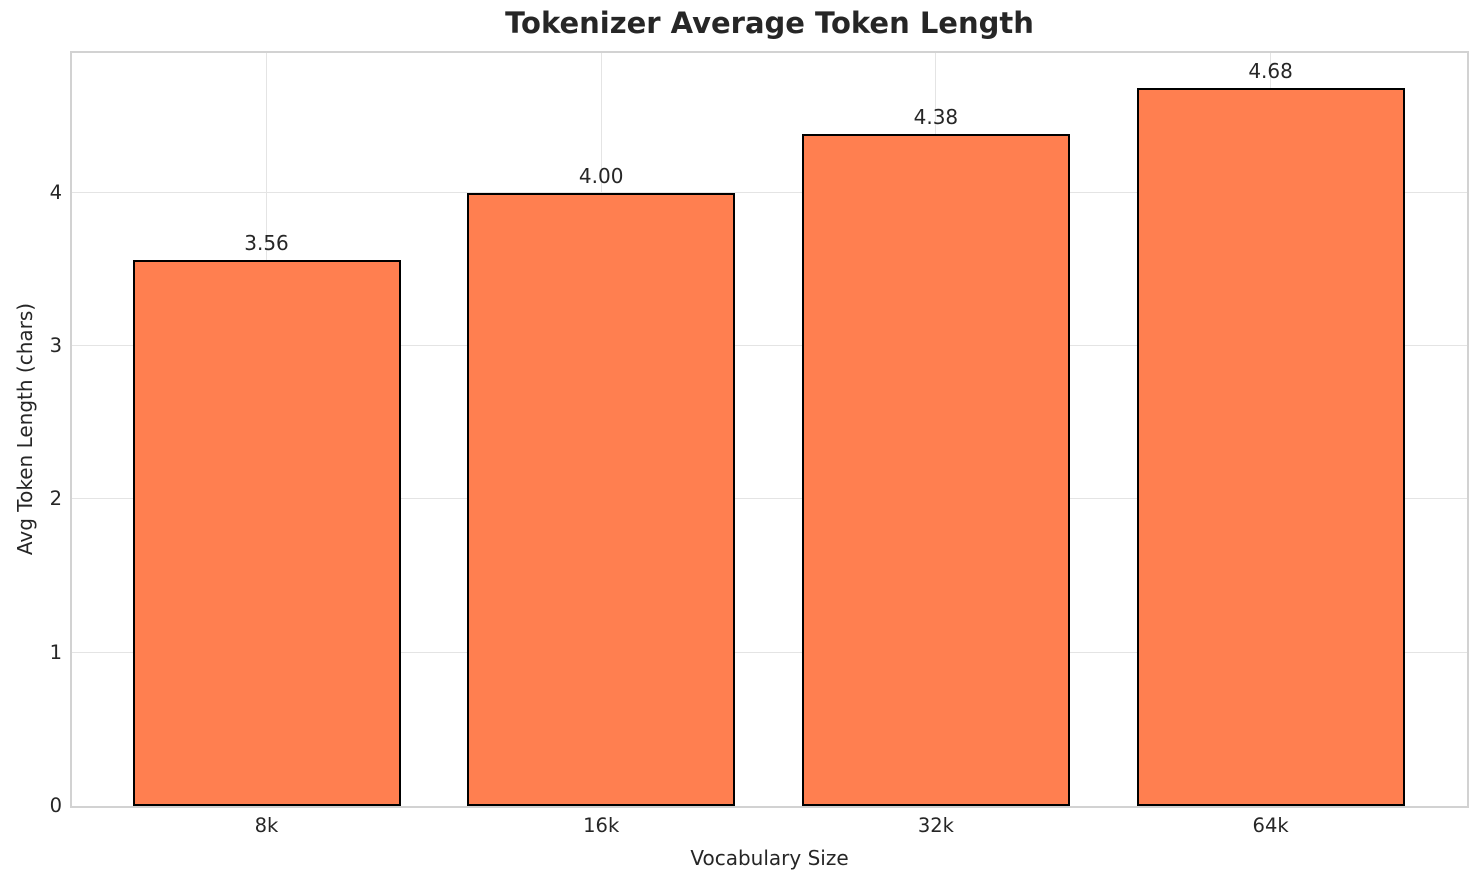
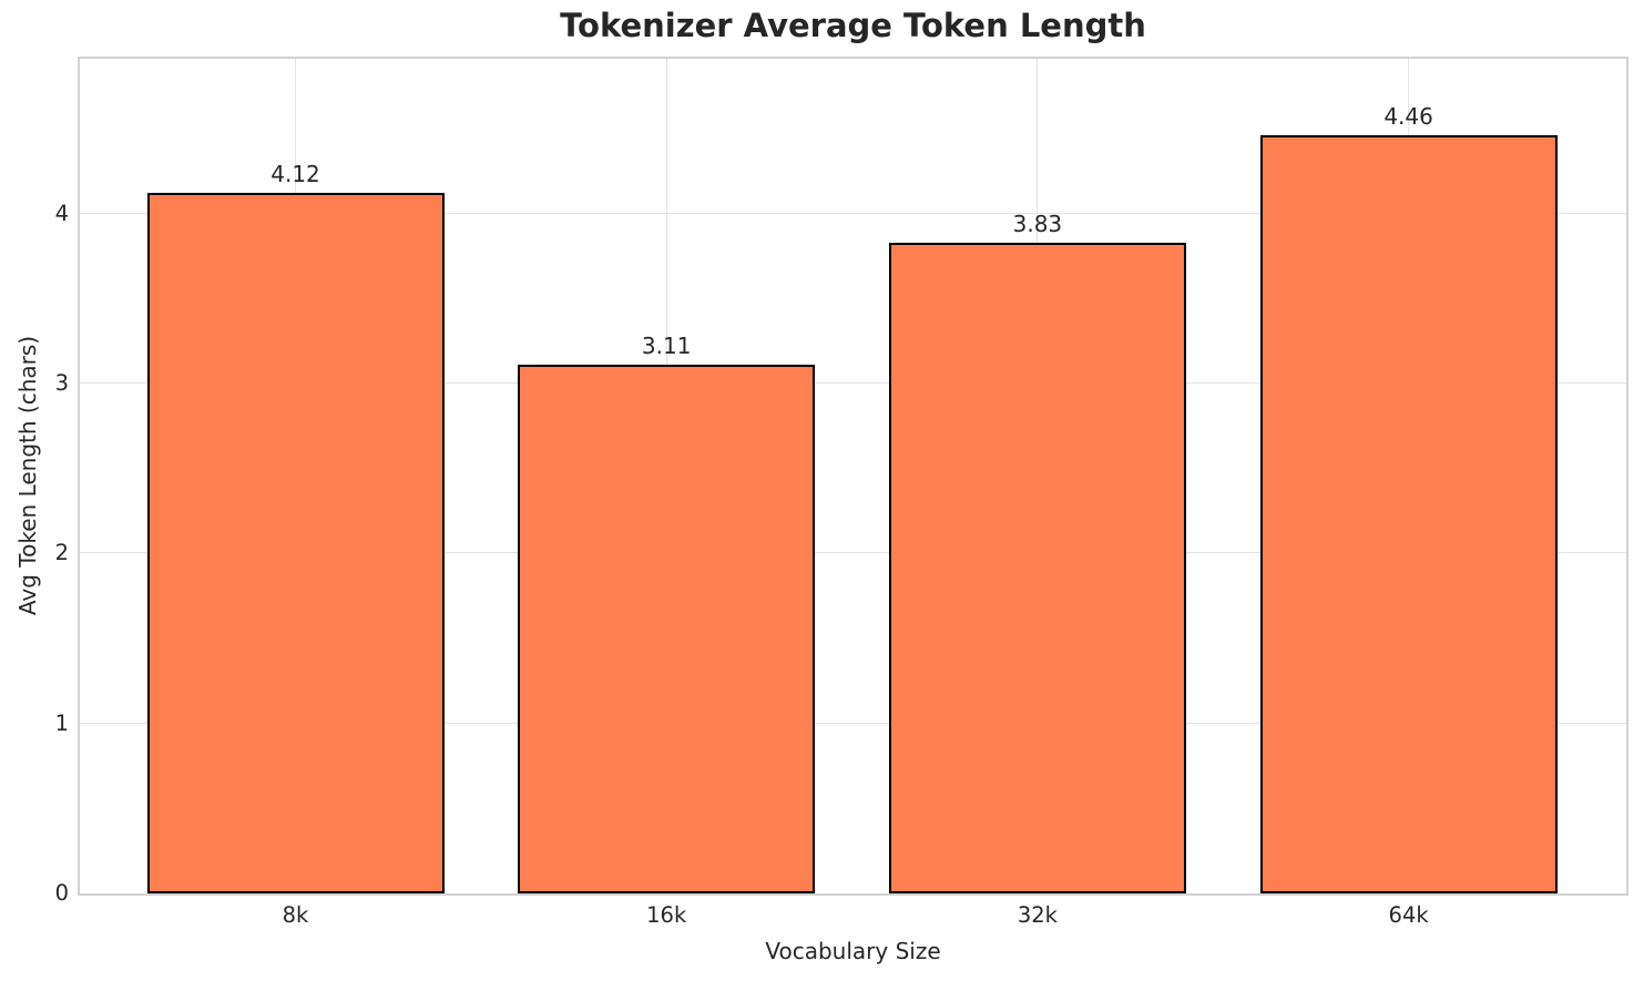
8k: 3.56 -> 4.12
16k: 4.00 -> 3.11
32k: 4.38 -> 3.83
64k: 4.68 -> 4.46
